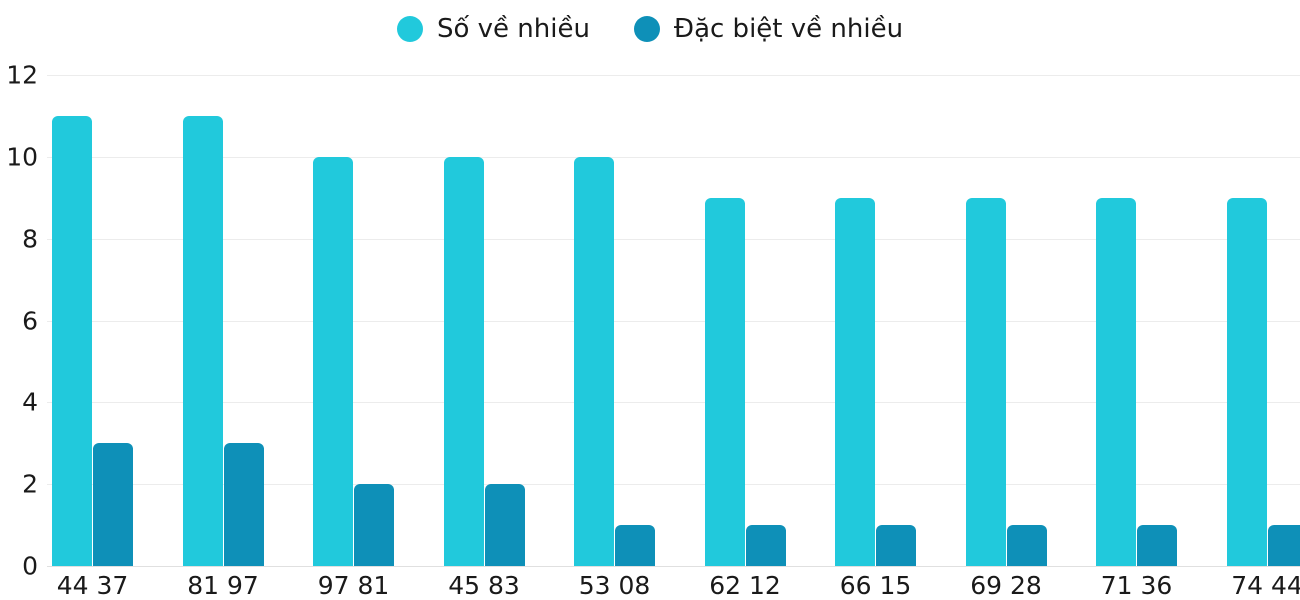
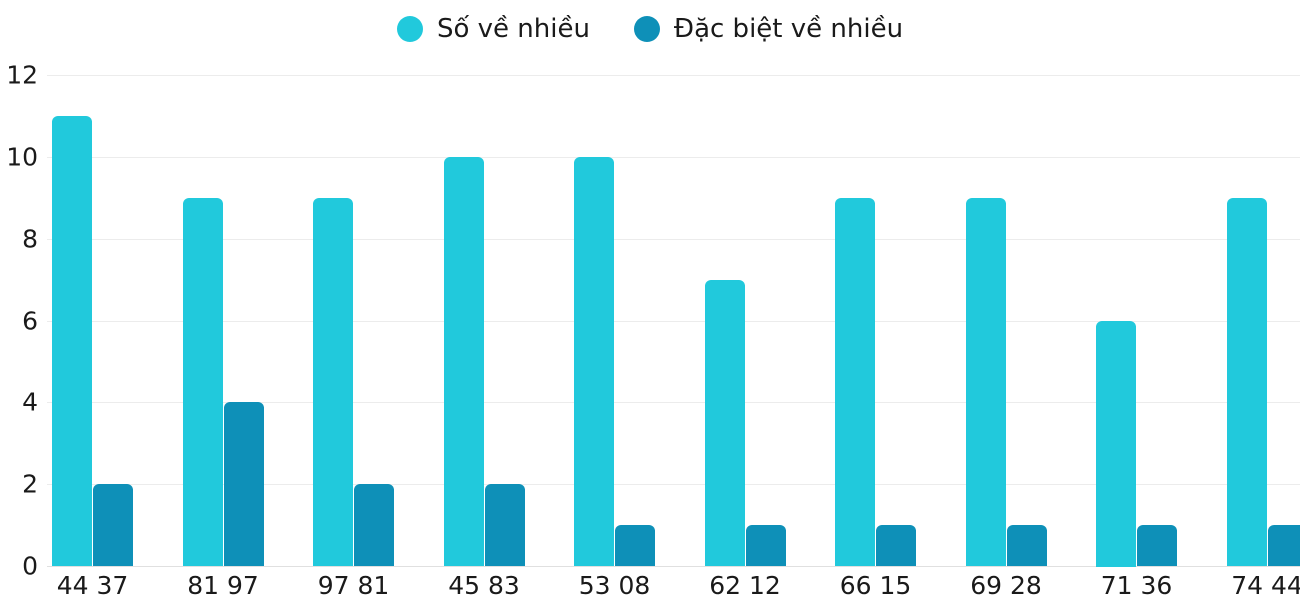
Đặc biệt về nhiều/44 37: 3 -> 2
Số về nhiều/81 97: 11 -> 9
Đặc biệt về nhiều/81 97: 3 -> 4
Số về nhiều/97 81: 10 -> 9
Số về nhiều/62 12: 9 -> 7
Số về nhiều/71 36: 9 -> 6
